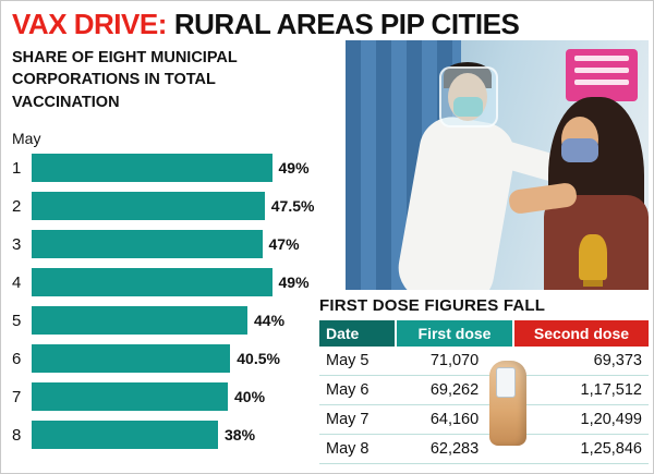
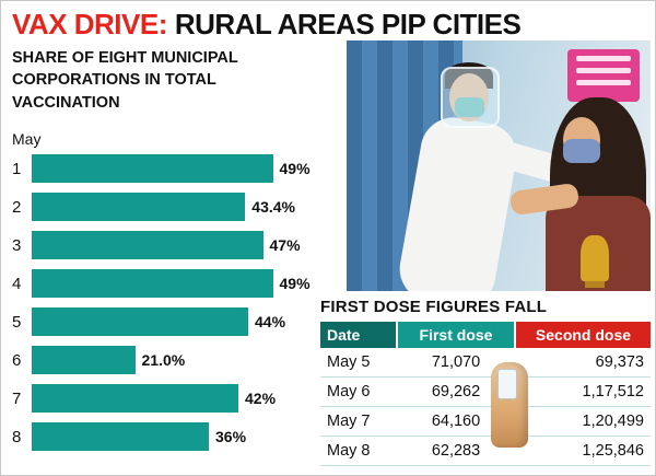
2: 47.5% -> 43.4%
6: 40.5% -> 21.0%
7: 40% -> 42%
8: 38% -> 36%
